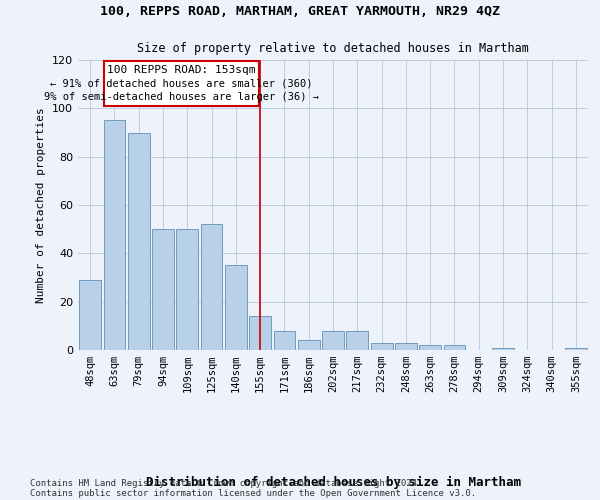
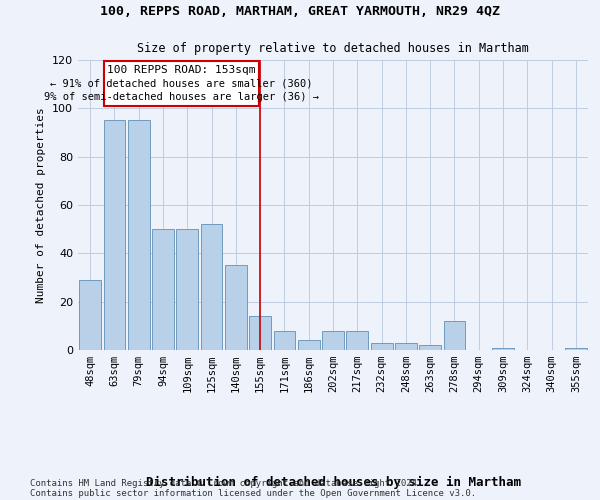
79sqm: 90 -> 95
278sqm: 2 -> 12
